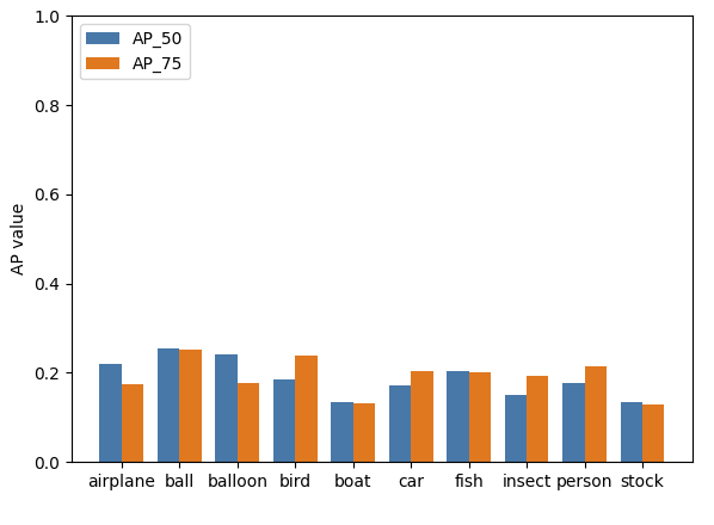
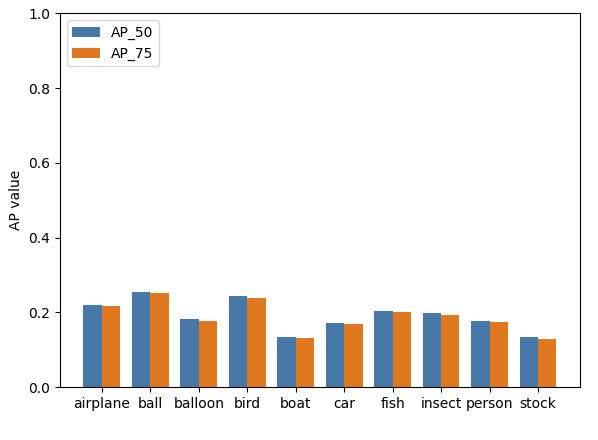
AP_75/airplane: 0.175 -> 0.218
AP_50/balloon: 0.240 -> 0.183
AP_50/bird: 0.185 -> 0.245
AP_75/car: 0.205 -> 0.168
AP_50/insect: 0.150 -> 0.198
AP_75/person: 0.215 -> 0.175
